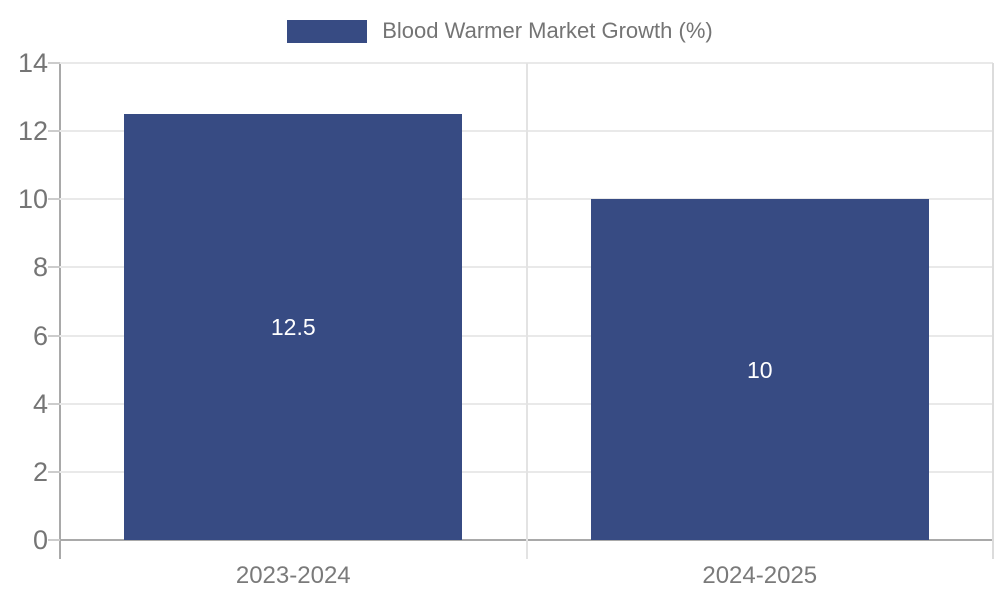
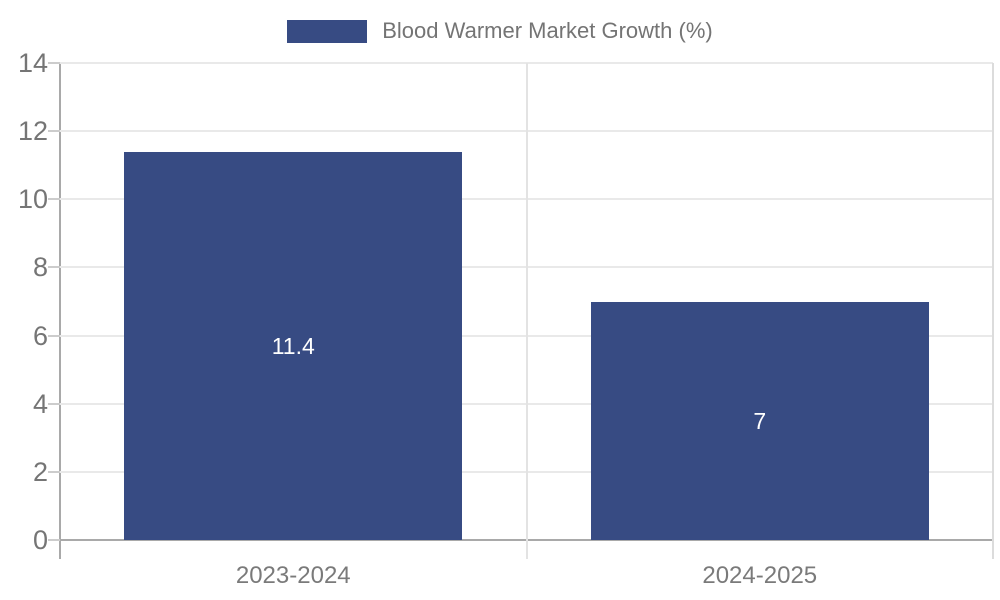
2023-2024: 12.5 -> 11.4
2024-2025: 10 -> 7
